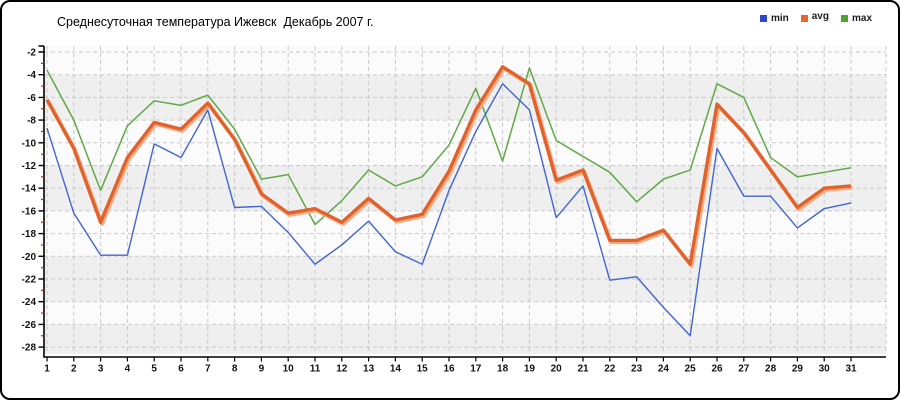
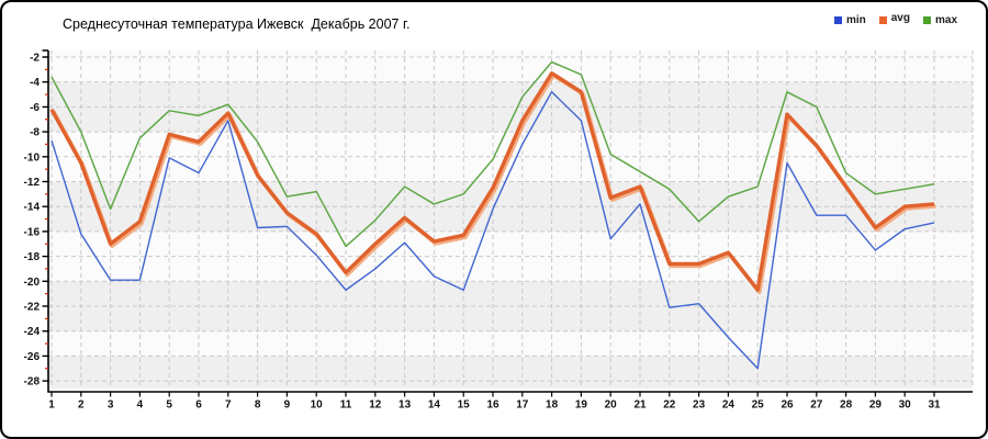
avg/4: -11.3 -> -15.2
avg/8: -9.7 -> -11.5
avg/11: -15.8 -> -19.3
max/18: -11.6 -> -2.4
